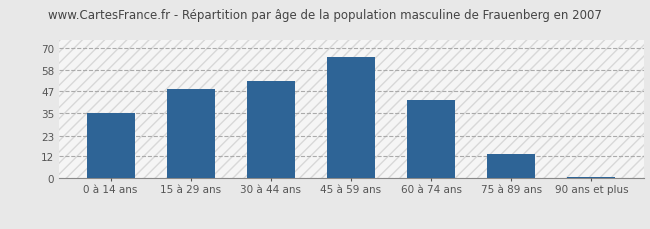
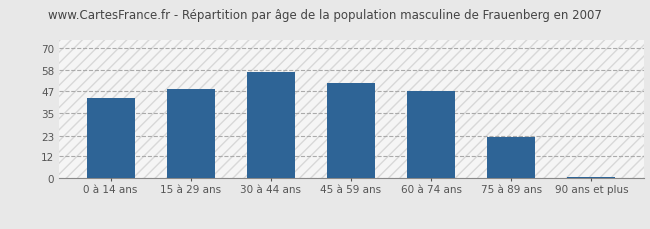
0 à 14 ans: 35 -> 43
30 à 44 ans: 52 -> 57
45 à 59 ans: 65 -> 51
60 à 74 ans: 42 -> 47
75 à 89 ans: 13 -> 22
